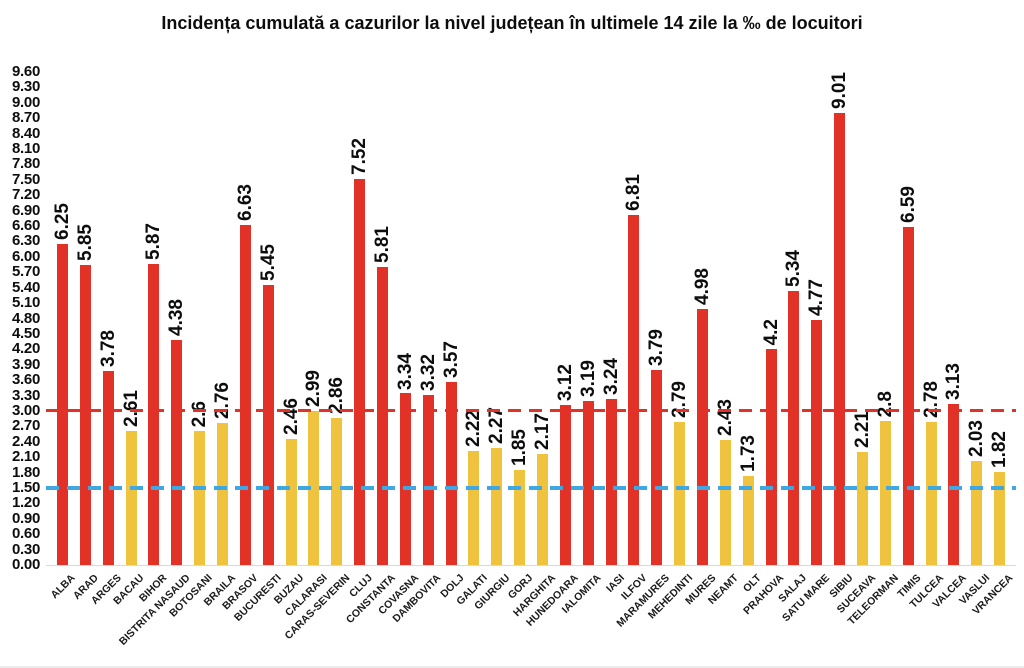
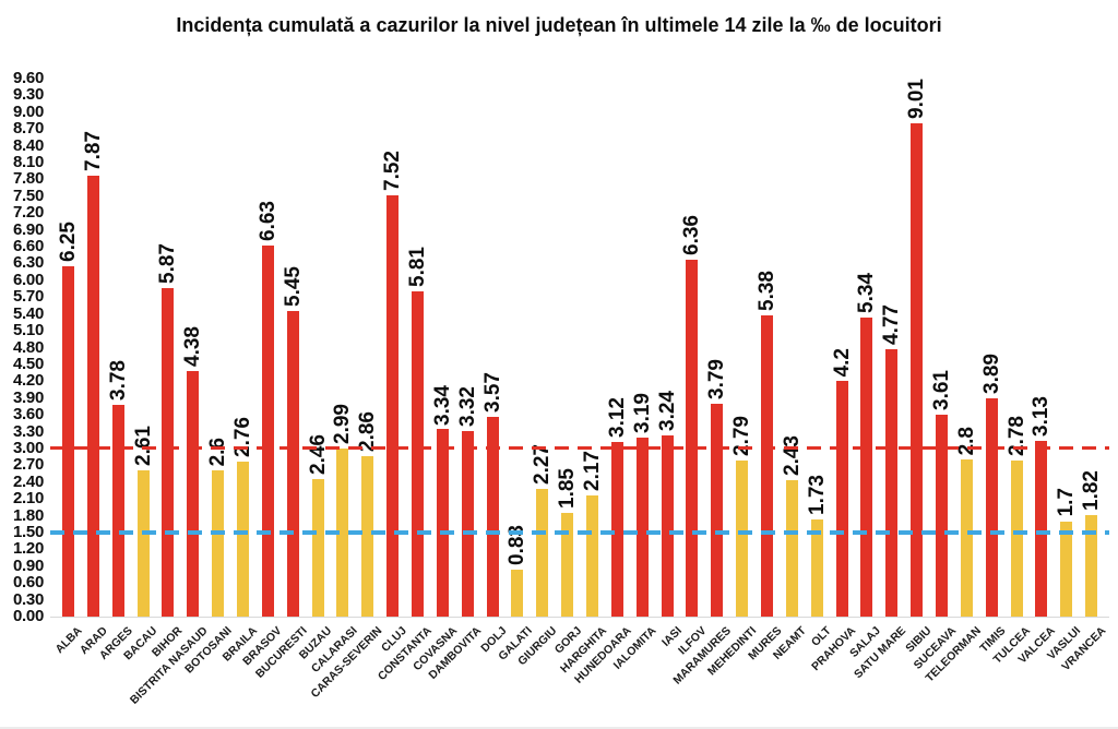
ARAD: 5.85 -> 7.87
GALATI: 2.22 -> 0.83
ILFOV: 6.81 -> 6.36
MURES: 4.98 -> 5.38
SUCEAVA: 2.21 -> 3.61
TIMIS: 6.59 -> 3.89
VASLUI: 2.03 -> 1.7
